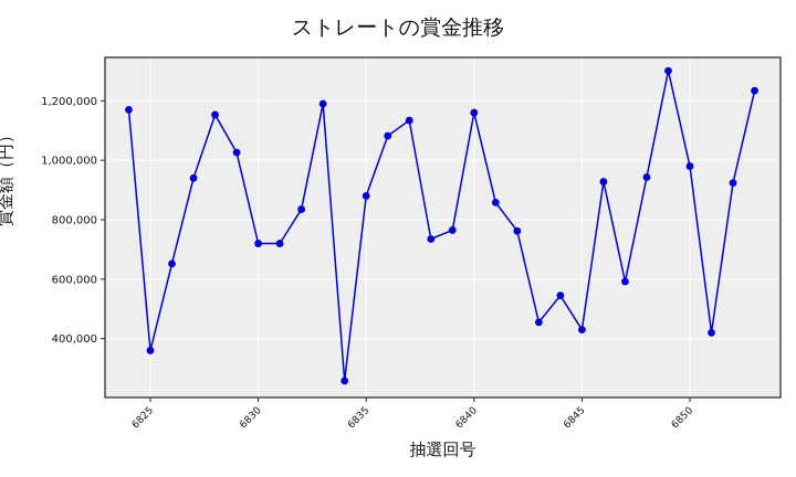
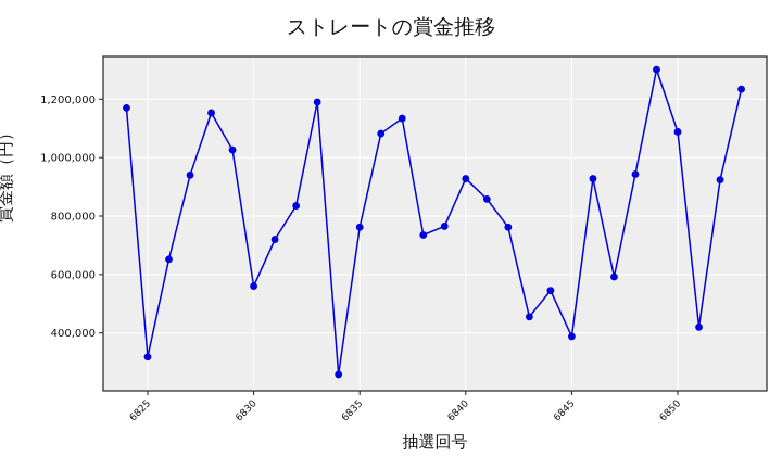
6825: 360000 -> 320000
6830: 720000 -> 560000
6835: 880000 -> 760000
6840: 1160000 -> 930000
6845: 430000 -> 390000
6850: 980000 -> 1090000
